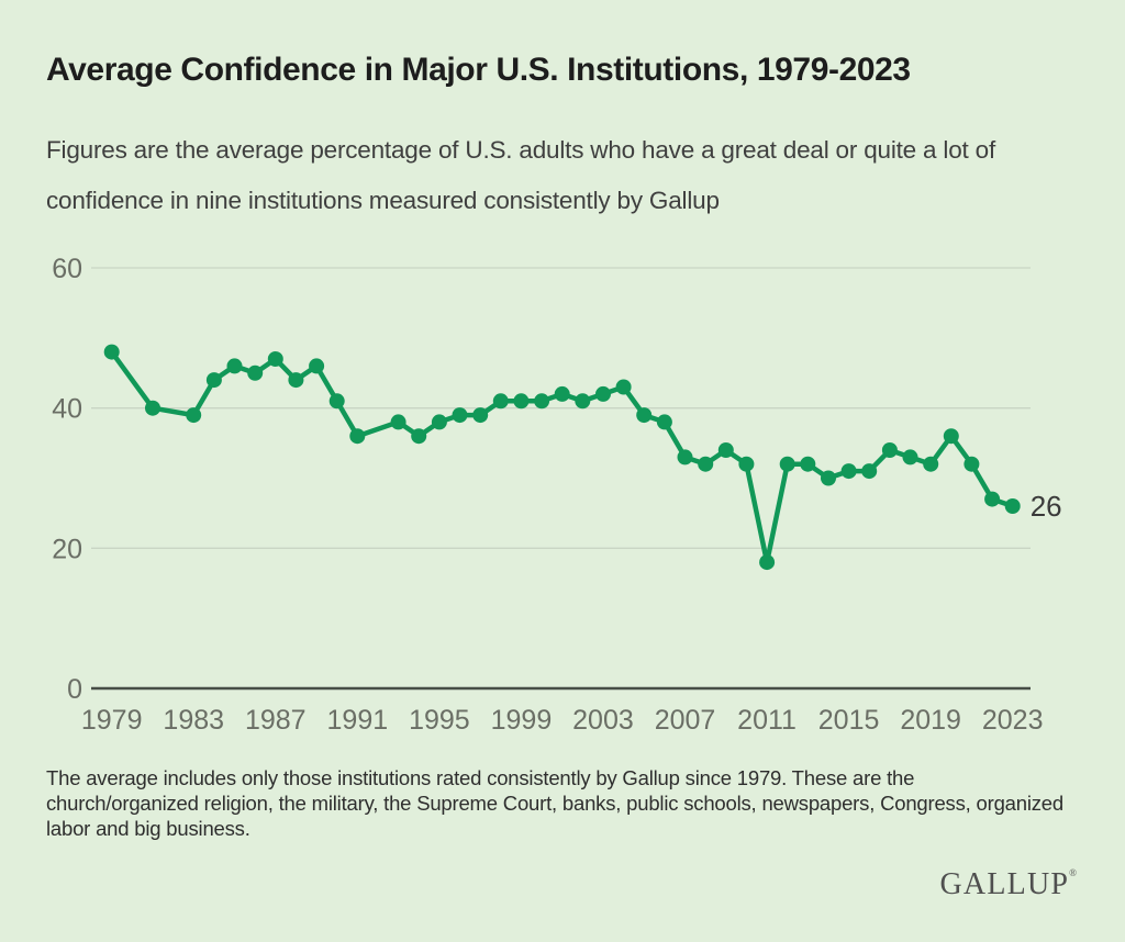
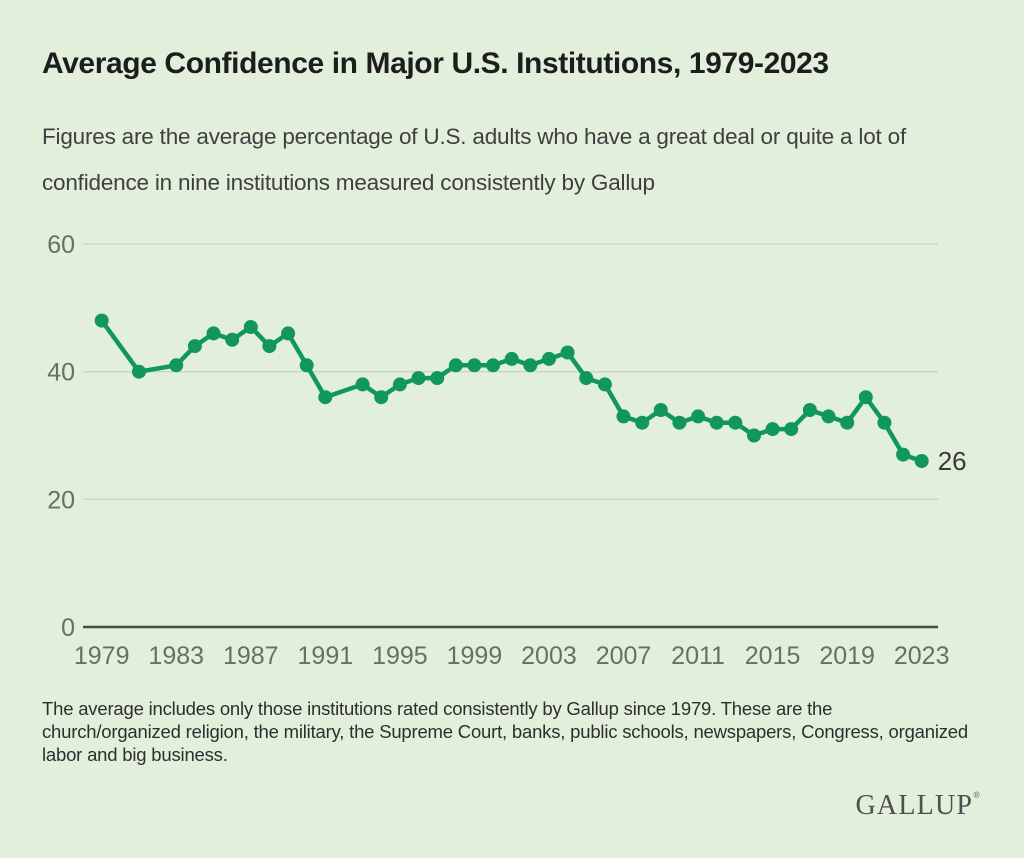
1983: 39 -> 41
2011: 18 -> 33
